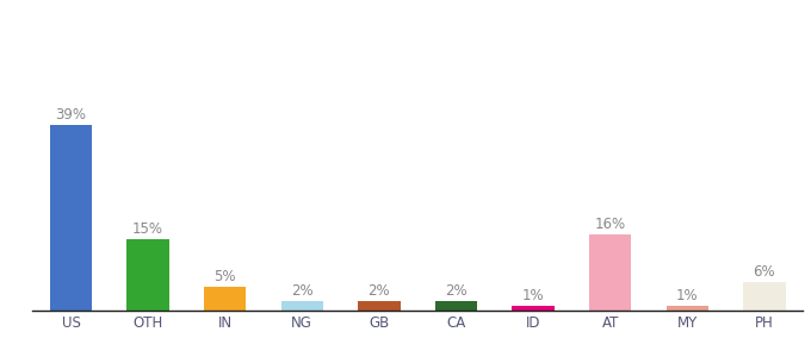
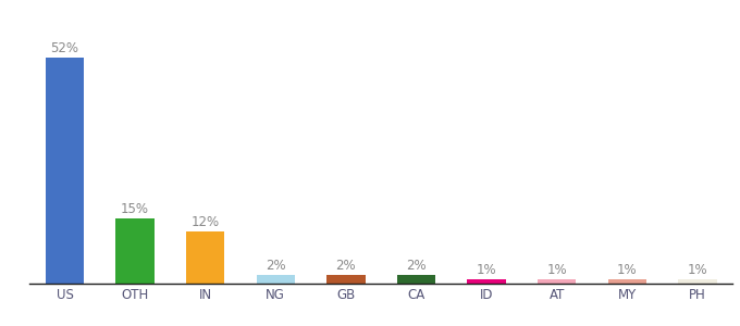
US: 39% -> 52%
IN: 5% -> 12%
AT: 16% -> 1%
PH: 6% -> 1%
